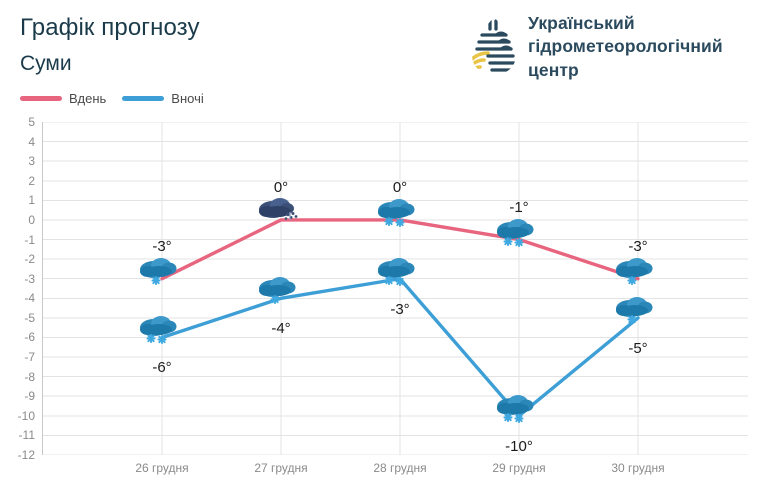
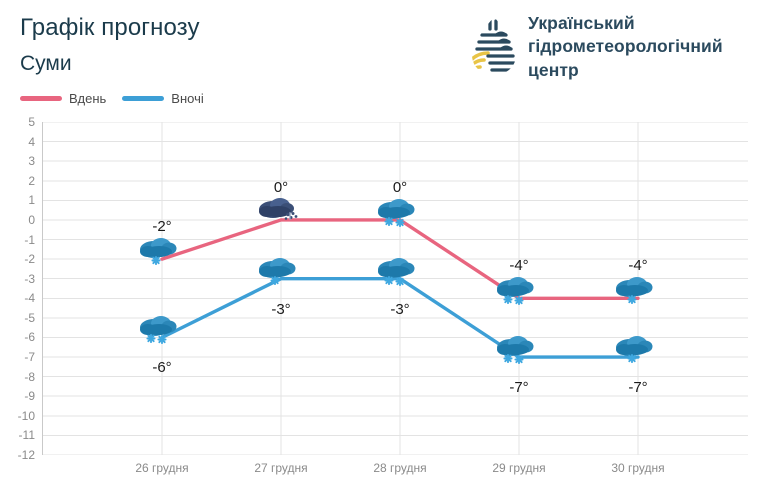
Вдень/26 грудня: -3° -> -2°
Вночі/27 грудня: -4° -> -3°
Вдень/29 грудня: -1° -> -4°
Вночі/29 грудня: -10° -> -7°
Вдень/30 грудня: -3° -> -4°
Вночі/30 грудня: -5° -> -7°
